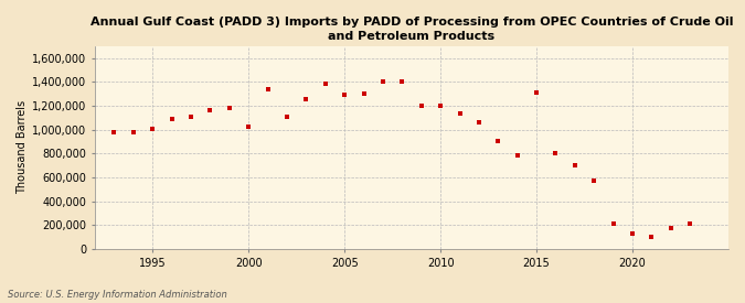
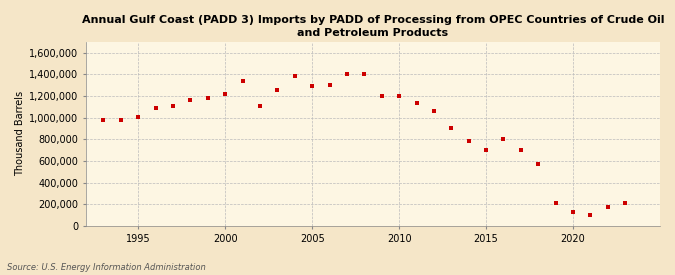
2000: 1,020,000 -> 1,220,000
2015: 1,310,000 -> 700,000
